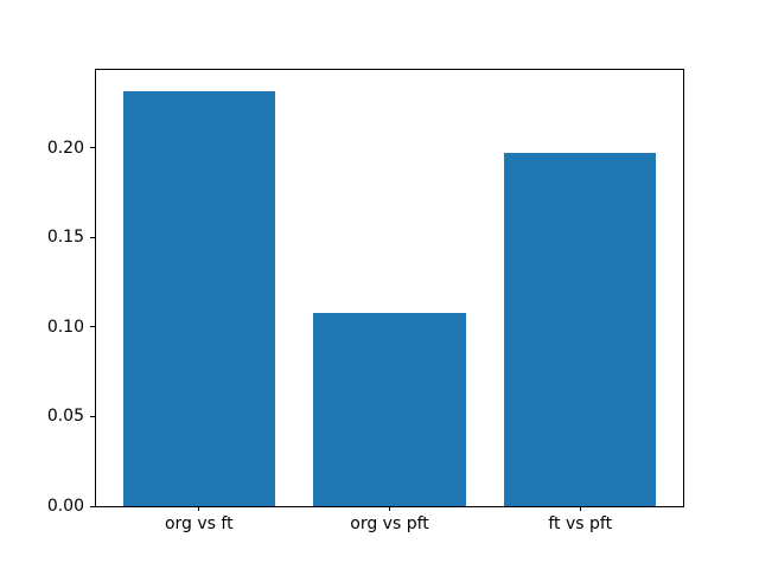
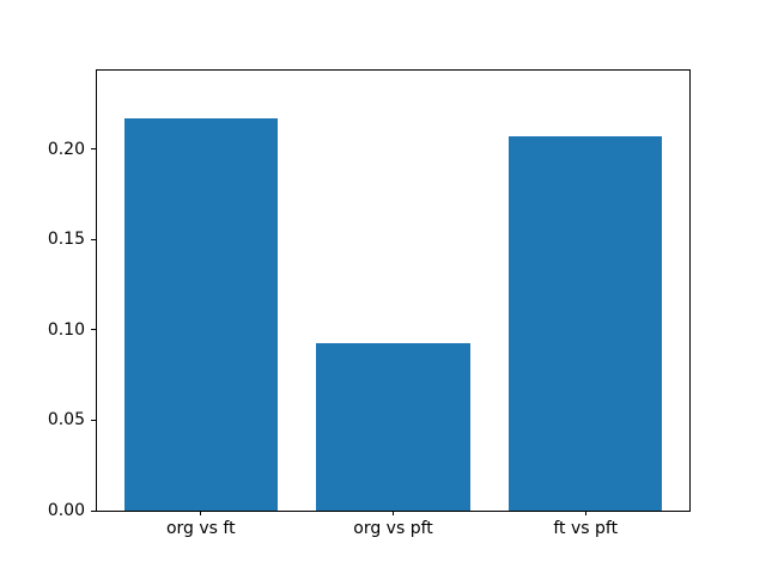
org vs ft: 0.232 -> 0.217
org vs pft: 0.108 -> 0.093
ft vs pft: 0.197 -> 0.207
